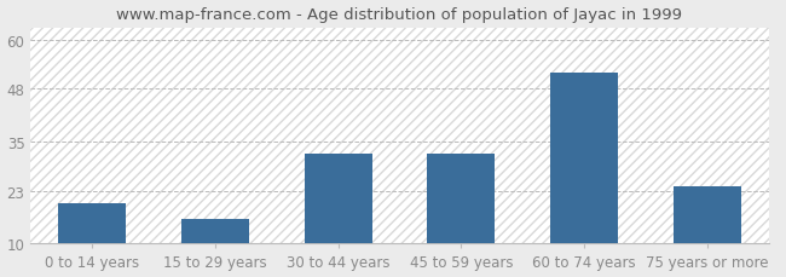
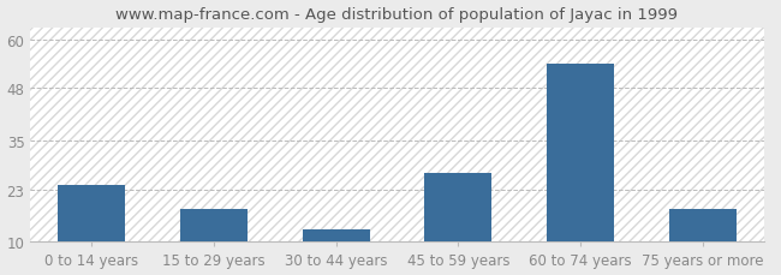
0 to 14 years: 20 -> 24
15 to 29 years: 16 -> 18
30 to 44 years: 32 -> 13
45 to 59 years: 32 -> 27
60 to 74 years: 52 -> 54
75 years or more: 24 -> 18
